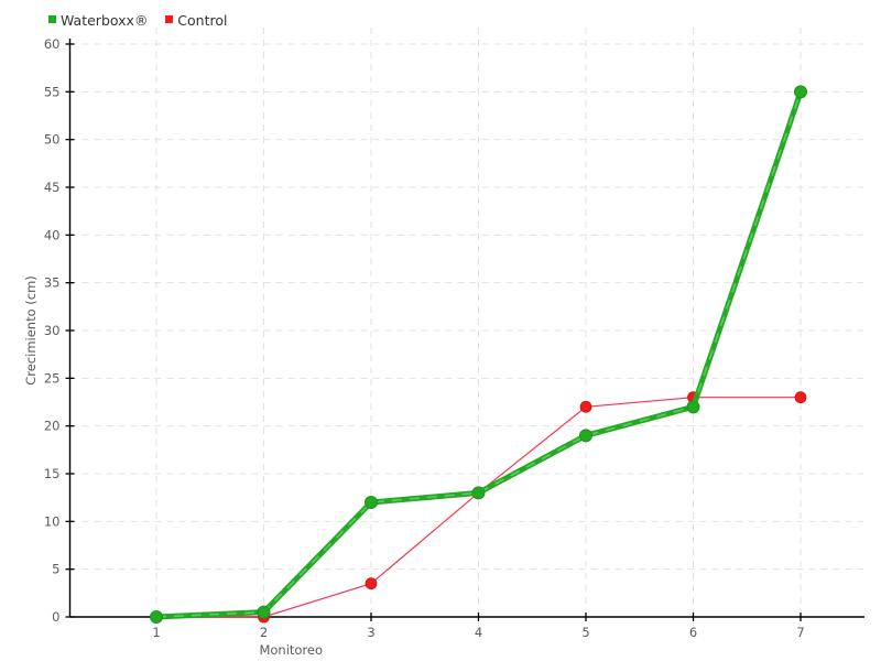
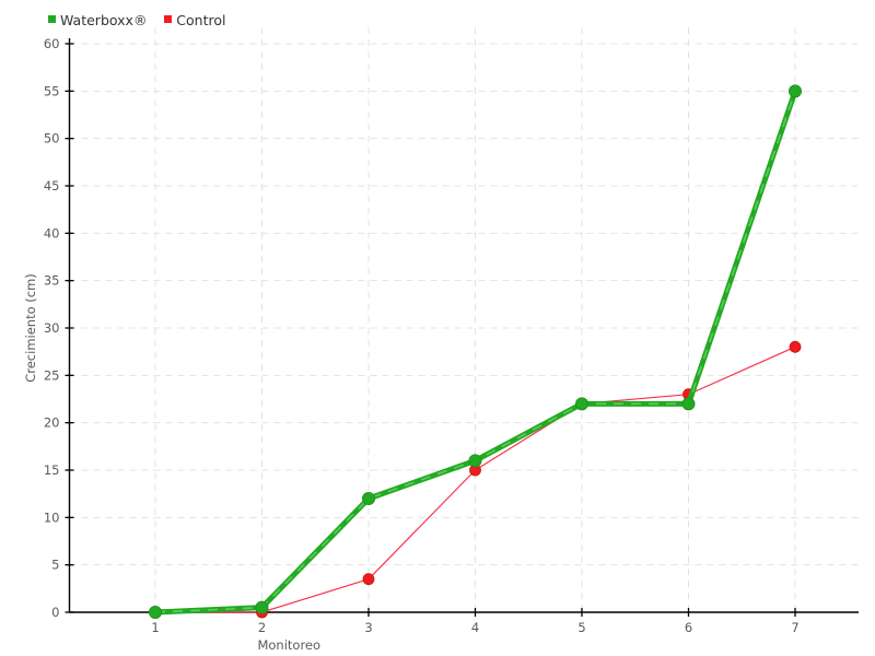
Waterboxx®/4: 13 -> 16
Control/4: 13 -> 15
Waterboxx®/5: 19 -> 22
Control/7: 23 -> 28
